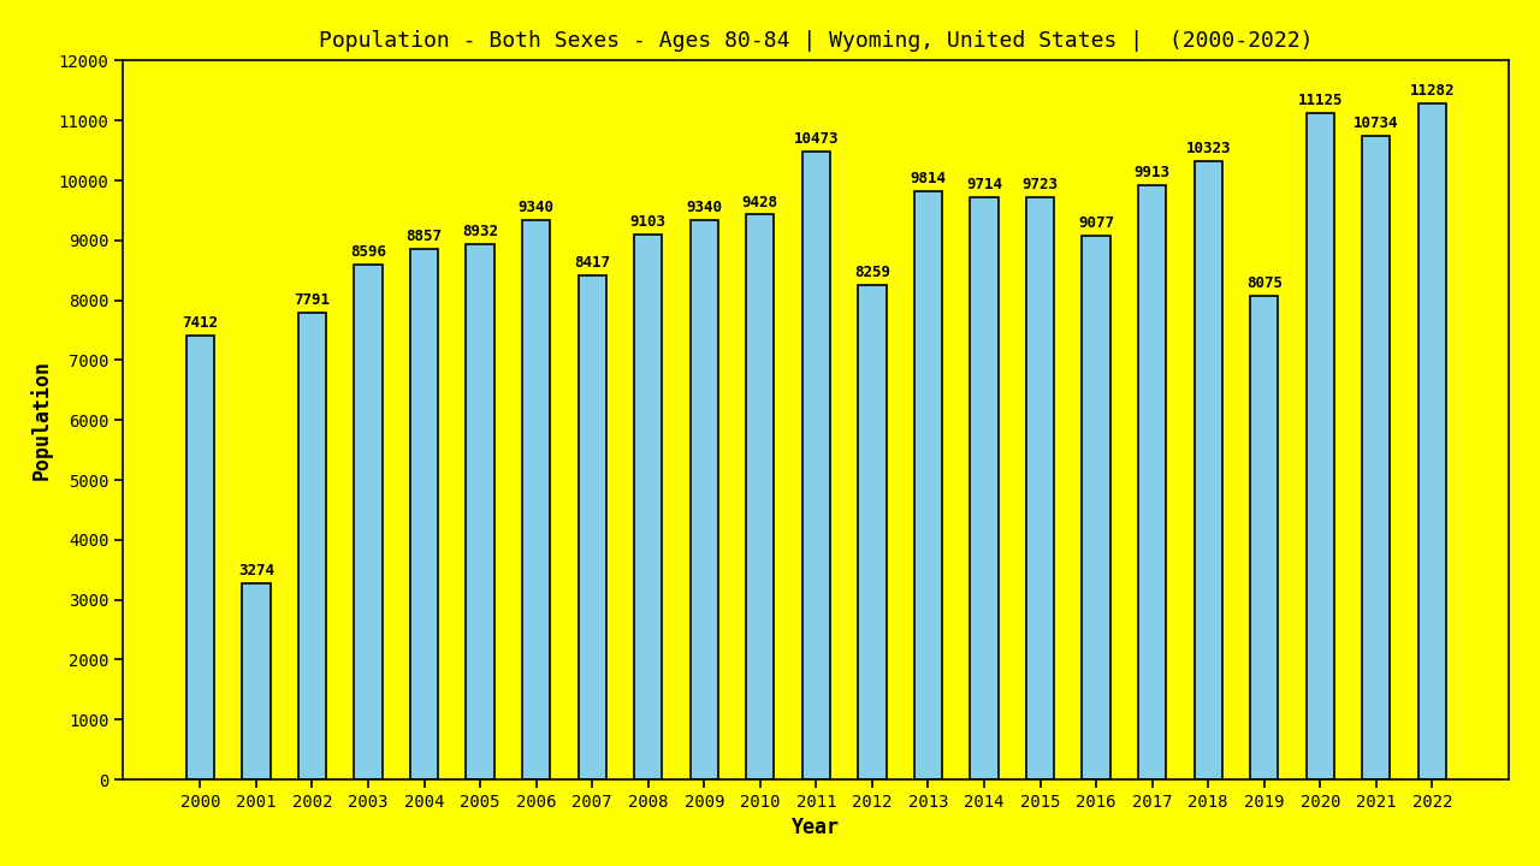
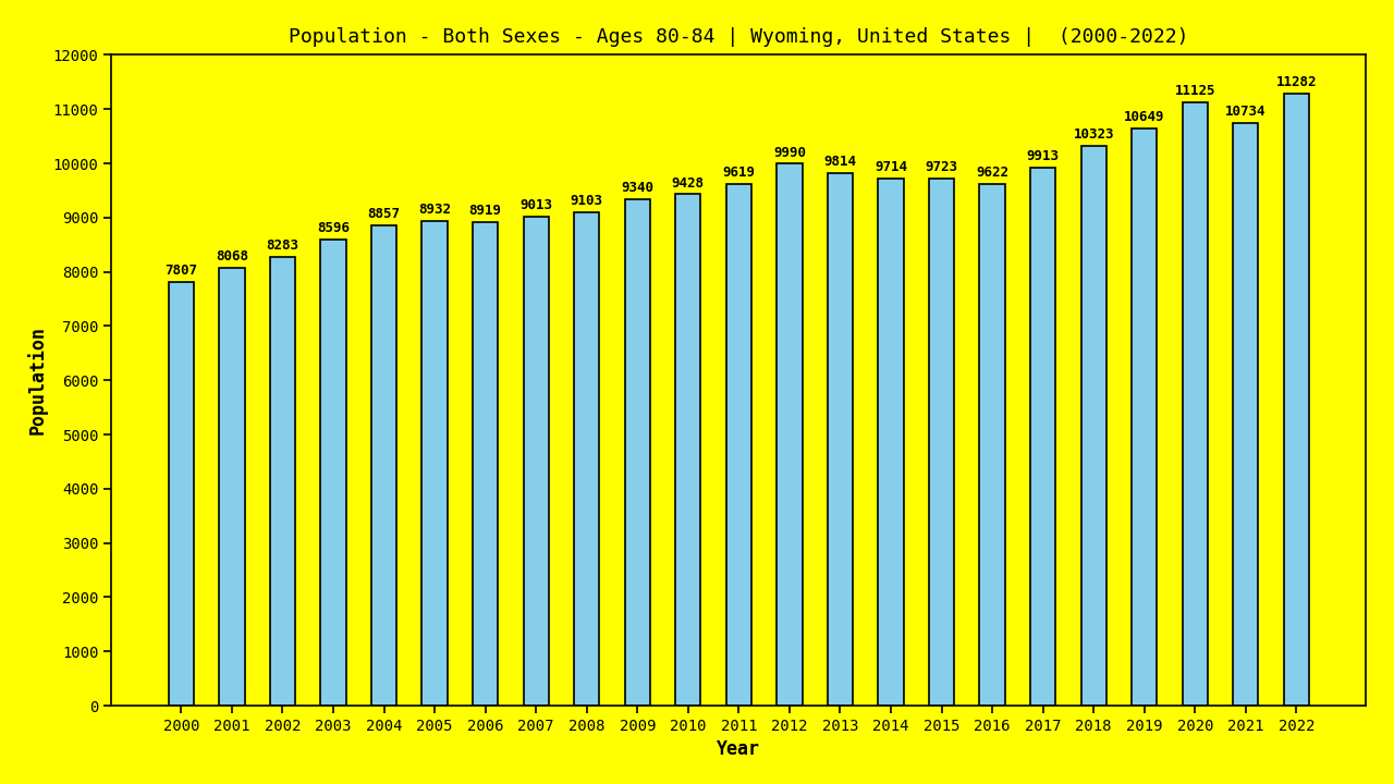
2000: 7412 -> 7807
2001: 3274 -> 8068
2002: 7791 -> 8283
2006: 9340 -> 8919
2007: 8417 -> 9013
2011: 10473 -> 9619
2012: 8259 -> 9990
2016: 9077 -> 9622
2019: 8075 -> 10649
